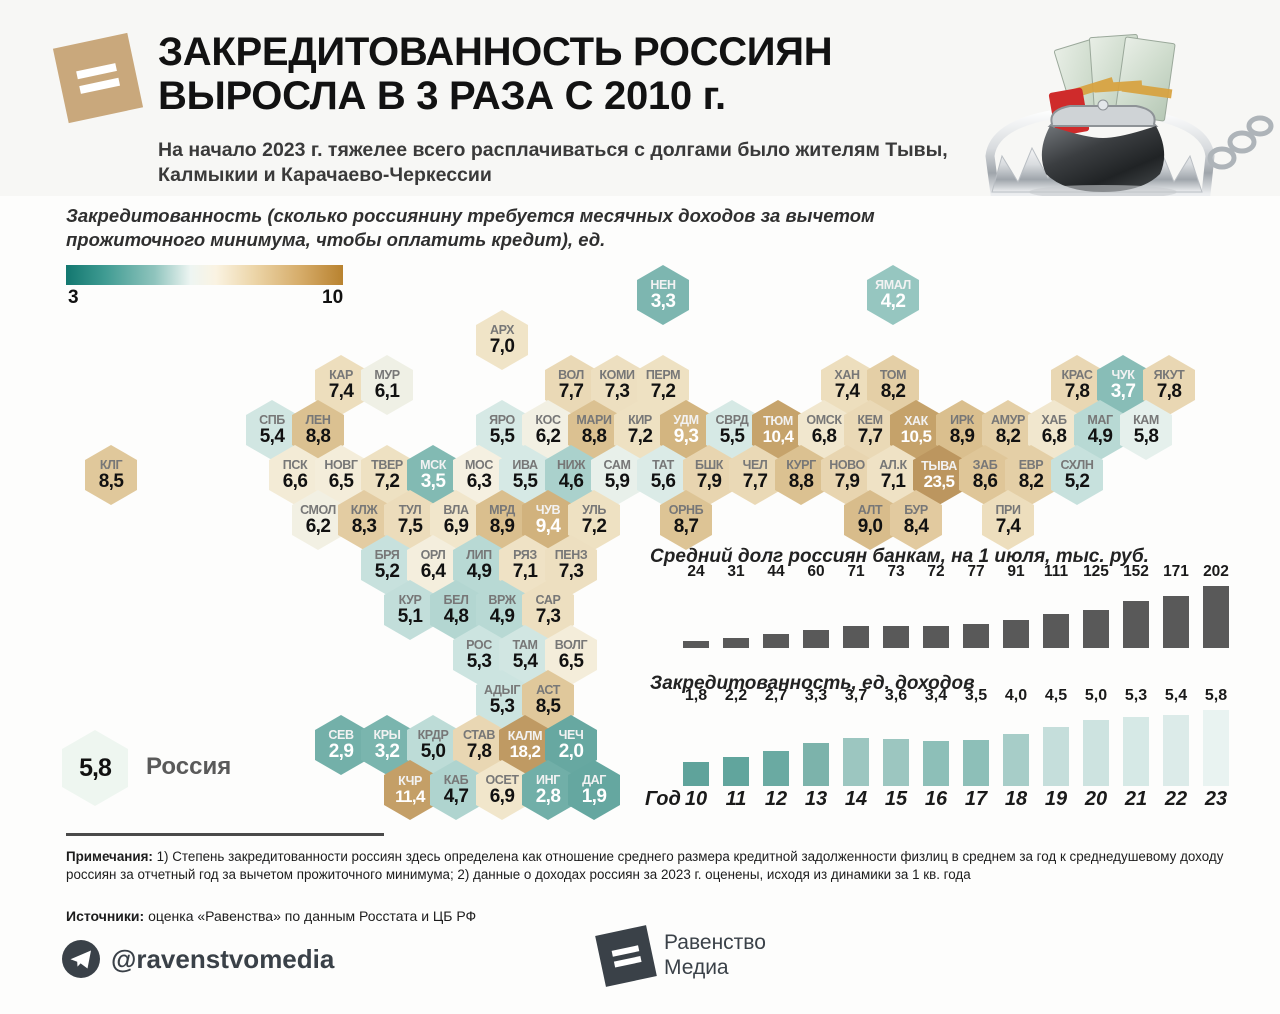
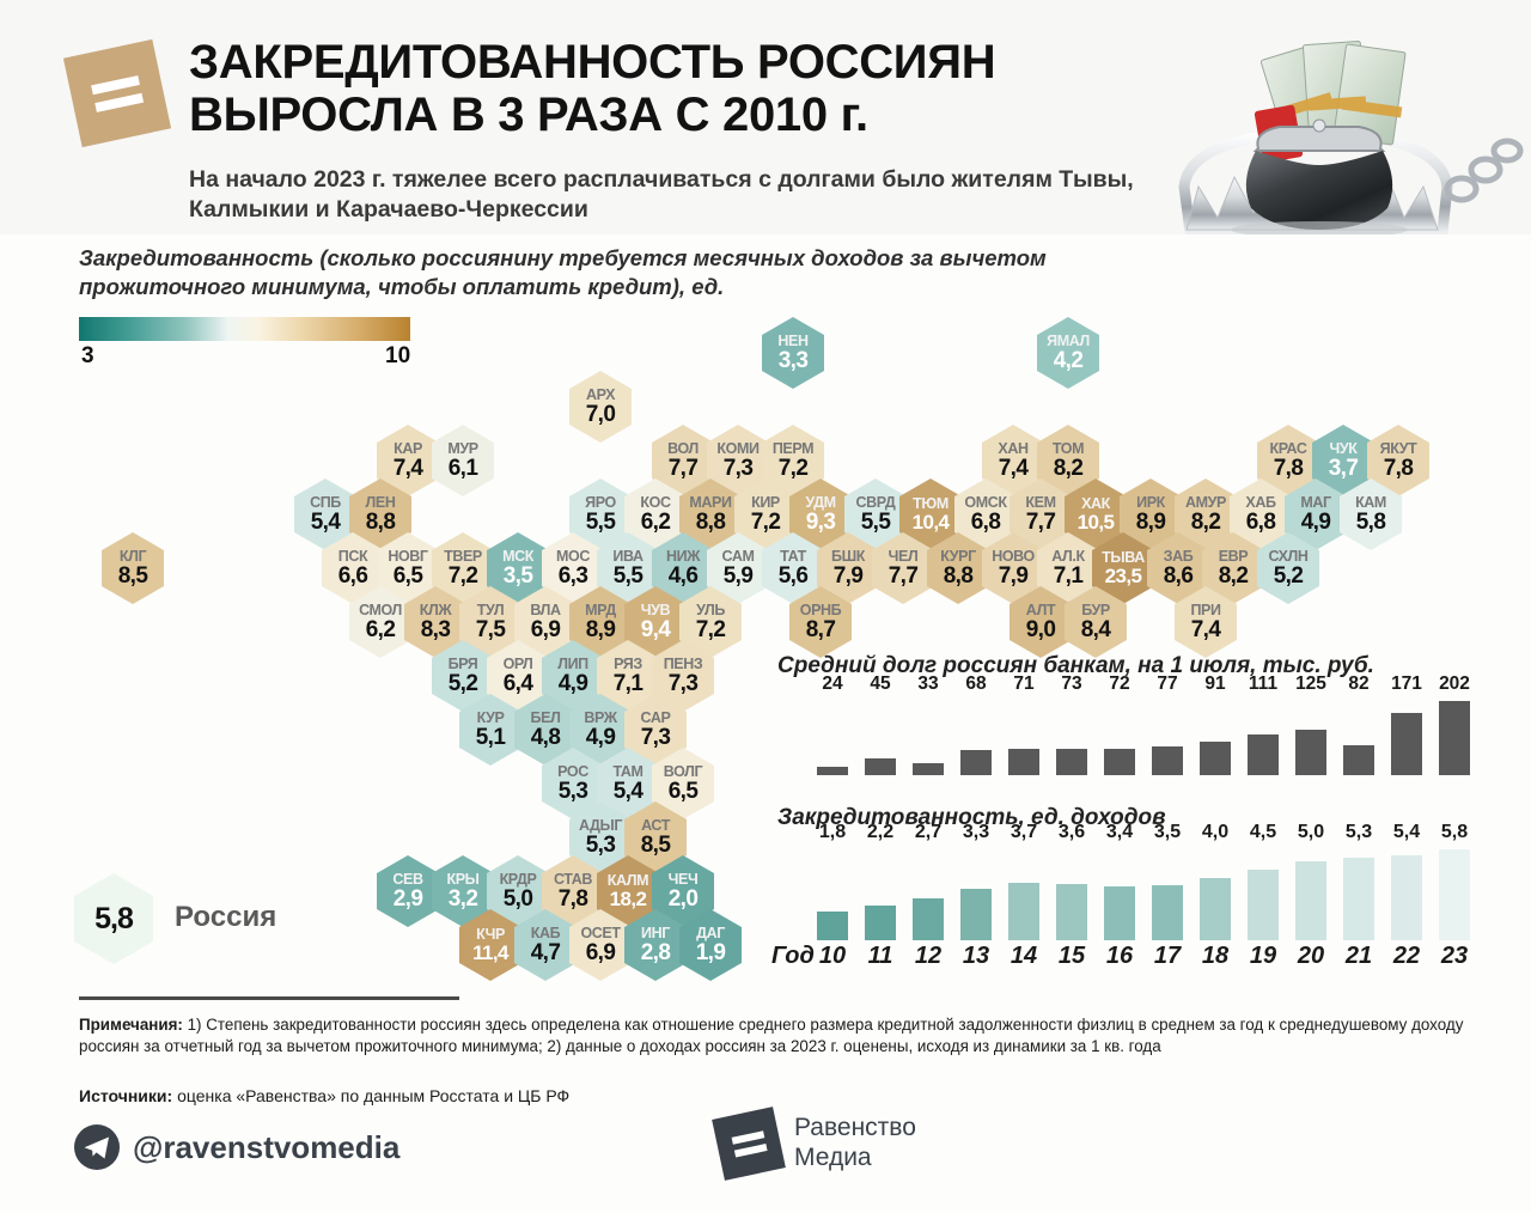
Средний долг россиян банкам, на 1 июля, тыс. руб./11: 31 -> 45
Средний долг россиян банкам, на 1 июля, тыс. руб./12: 44 -> 33
Средний долг россиян банкам, на 1 июля, тыс. руб./13: 60 -> 68
Средний долг россиян банкам, на 1 июля, тыс. руб./21: 152 -> 82
